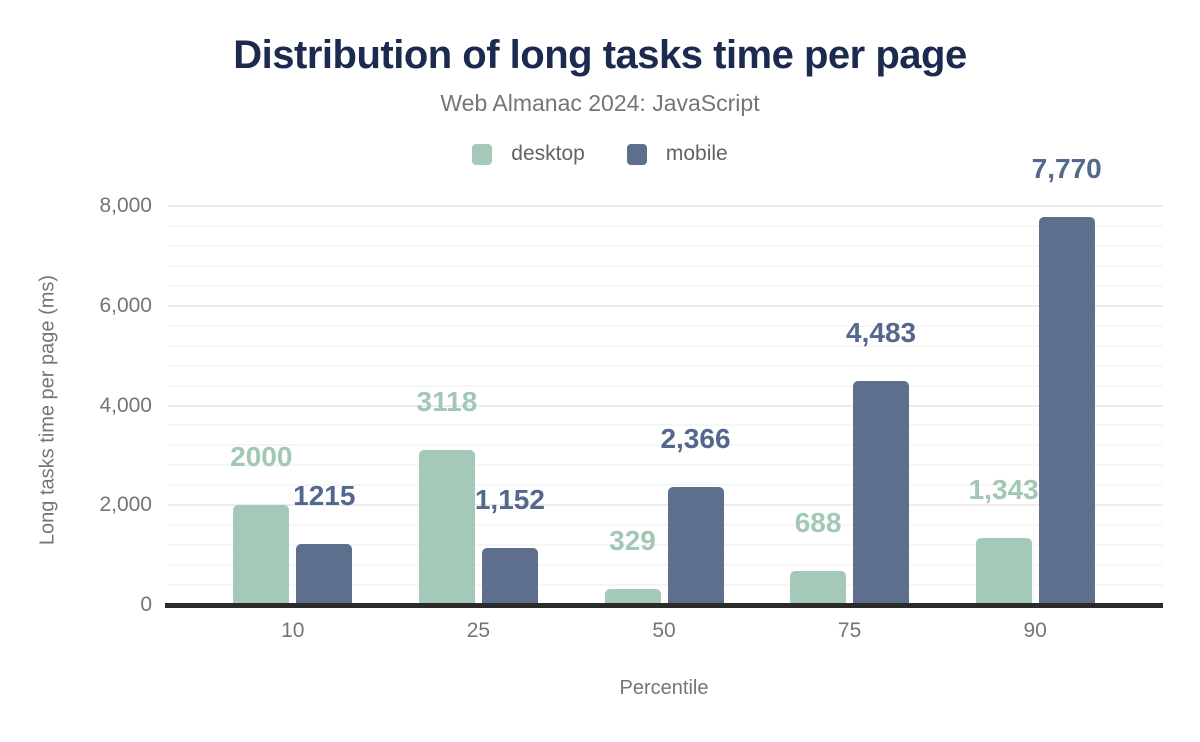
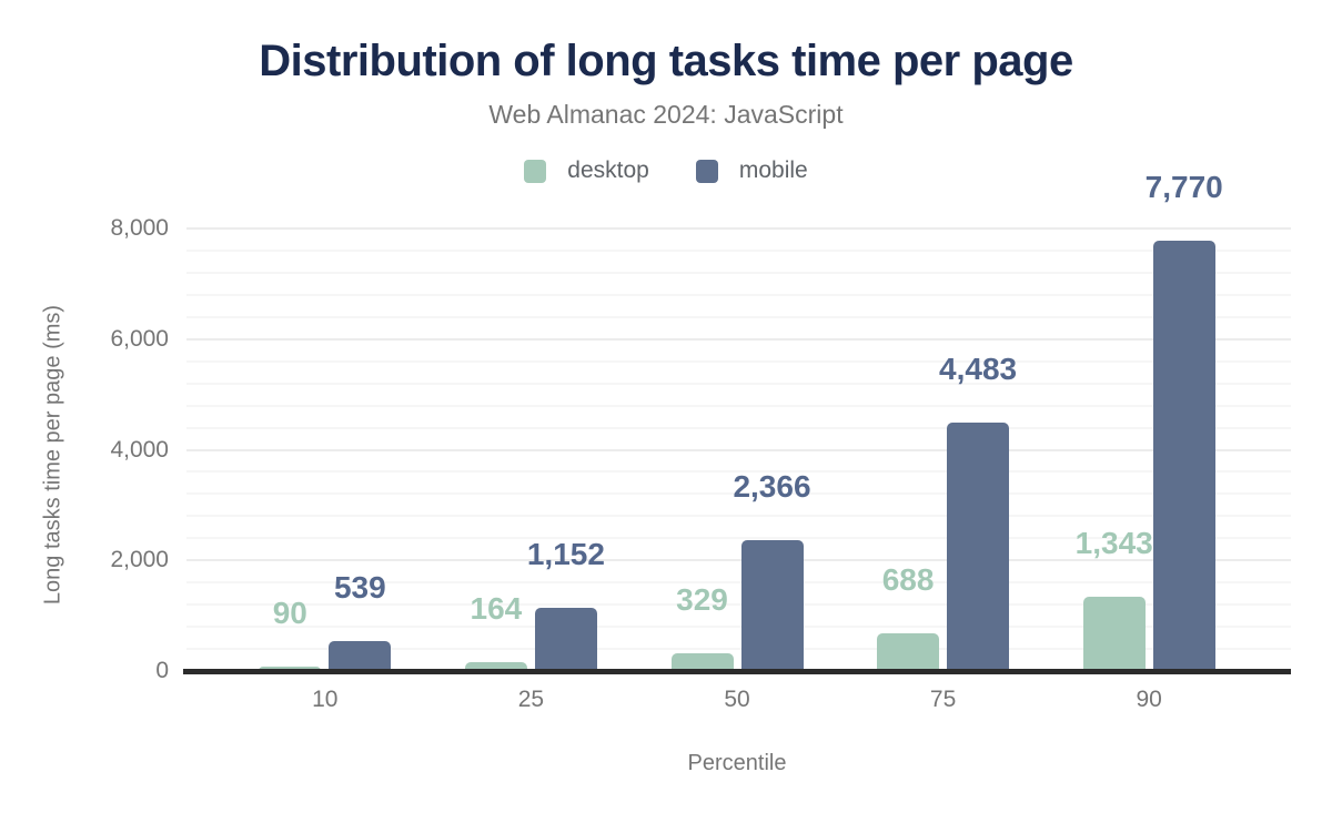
desktop/10: 2000 -> 90
mobile/10: 1215 -> 539
desktop/25: 3118 -> 164
